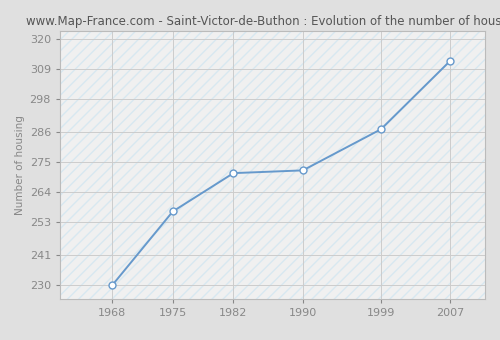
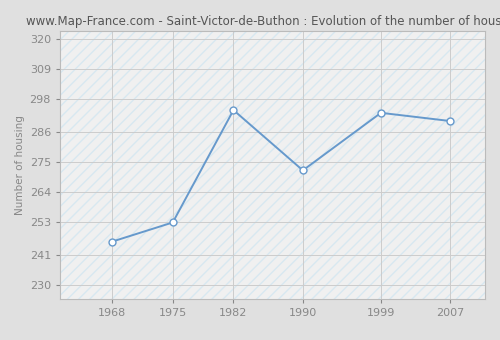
1968: 230 -> 246
1975: 257 -> 253
1982: 271 -> 294
1999: 287 -> 293
2007: 312 -> 290
